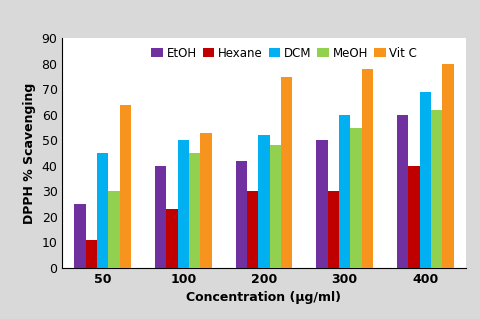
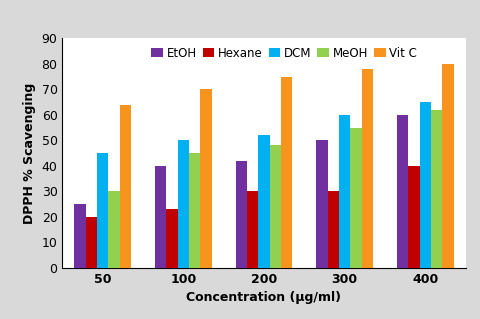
Hexane/50: 11 -> 20
Vit C/100: 53 -> 70
DCM/400: 69 -> 65
